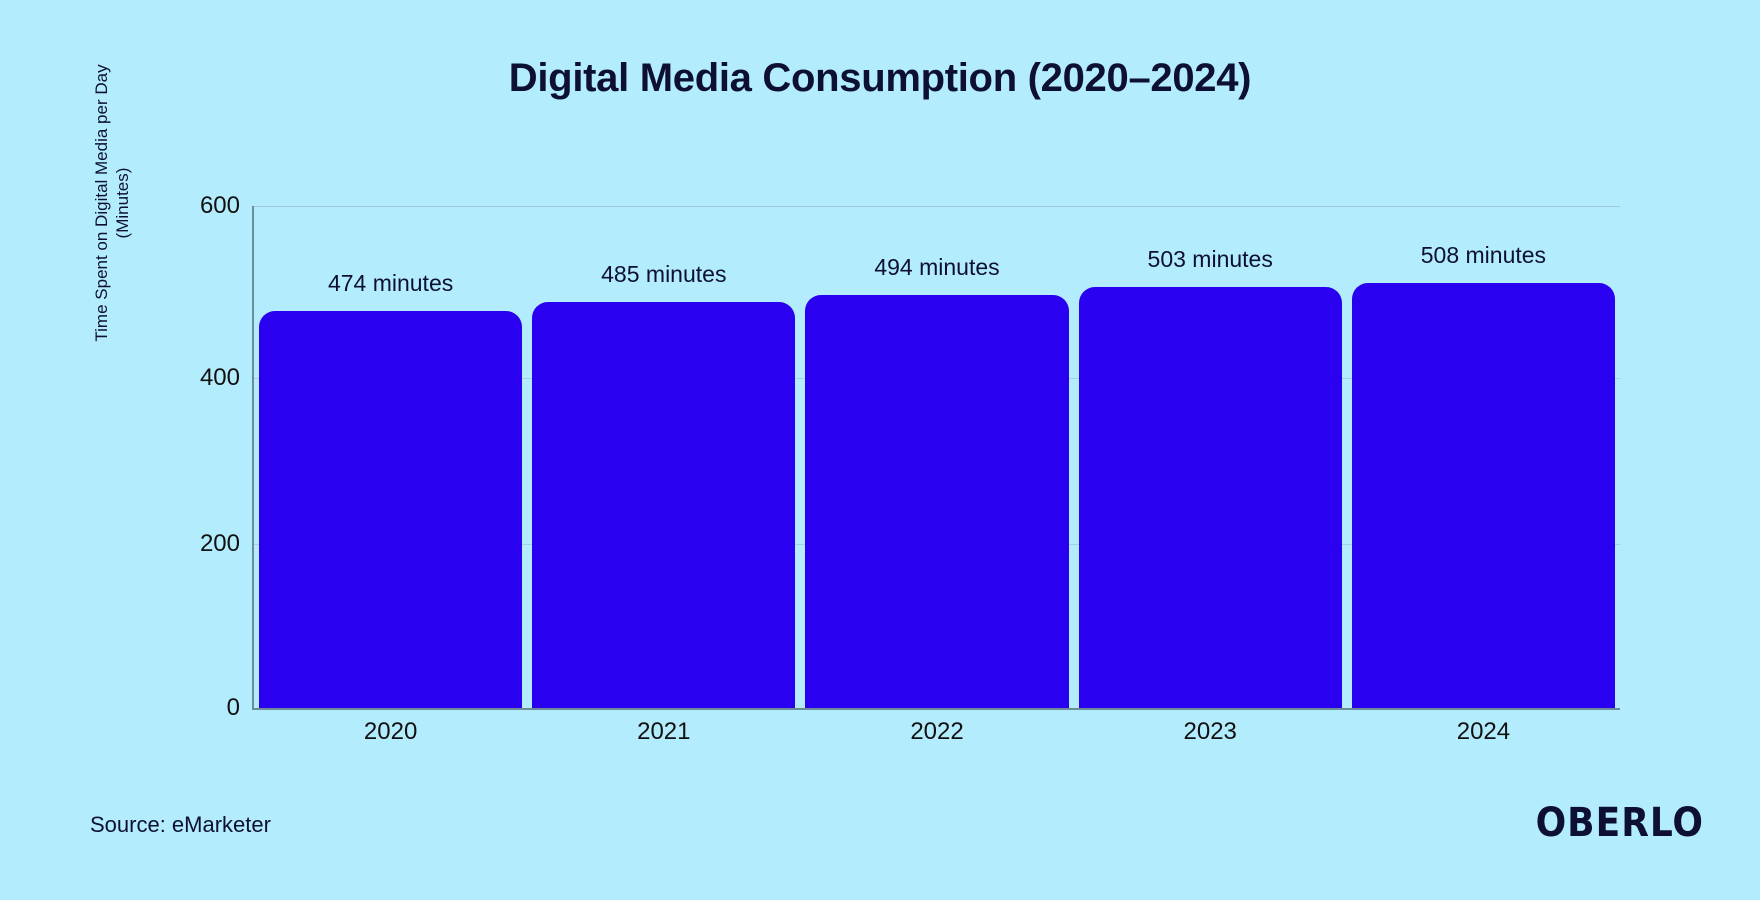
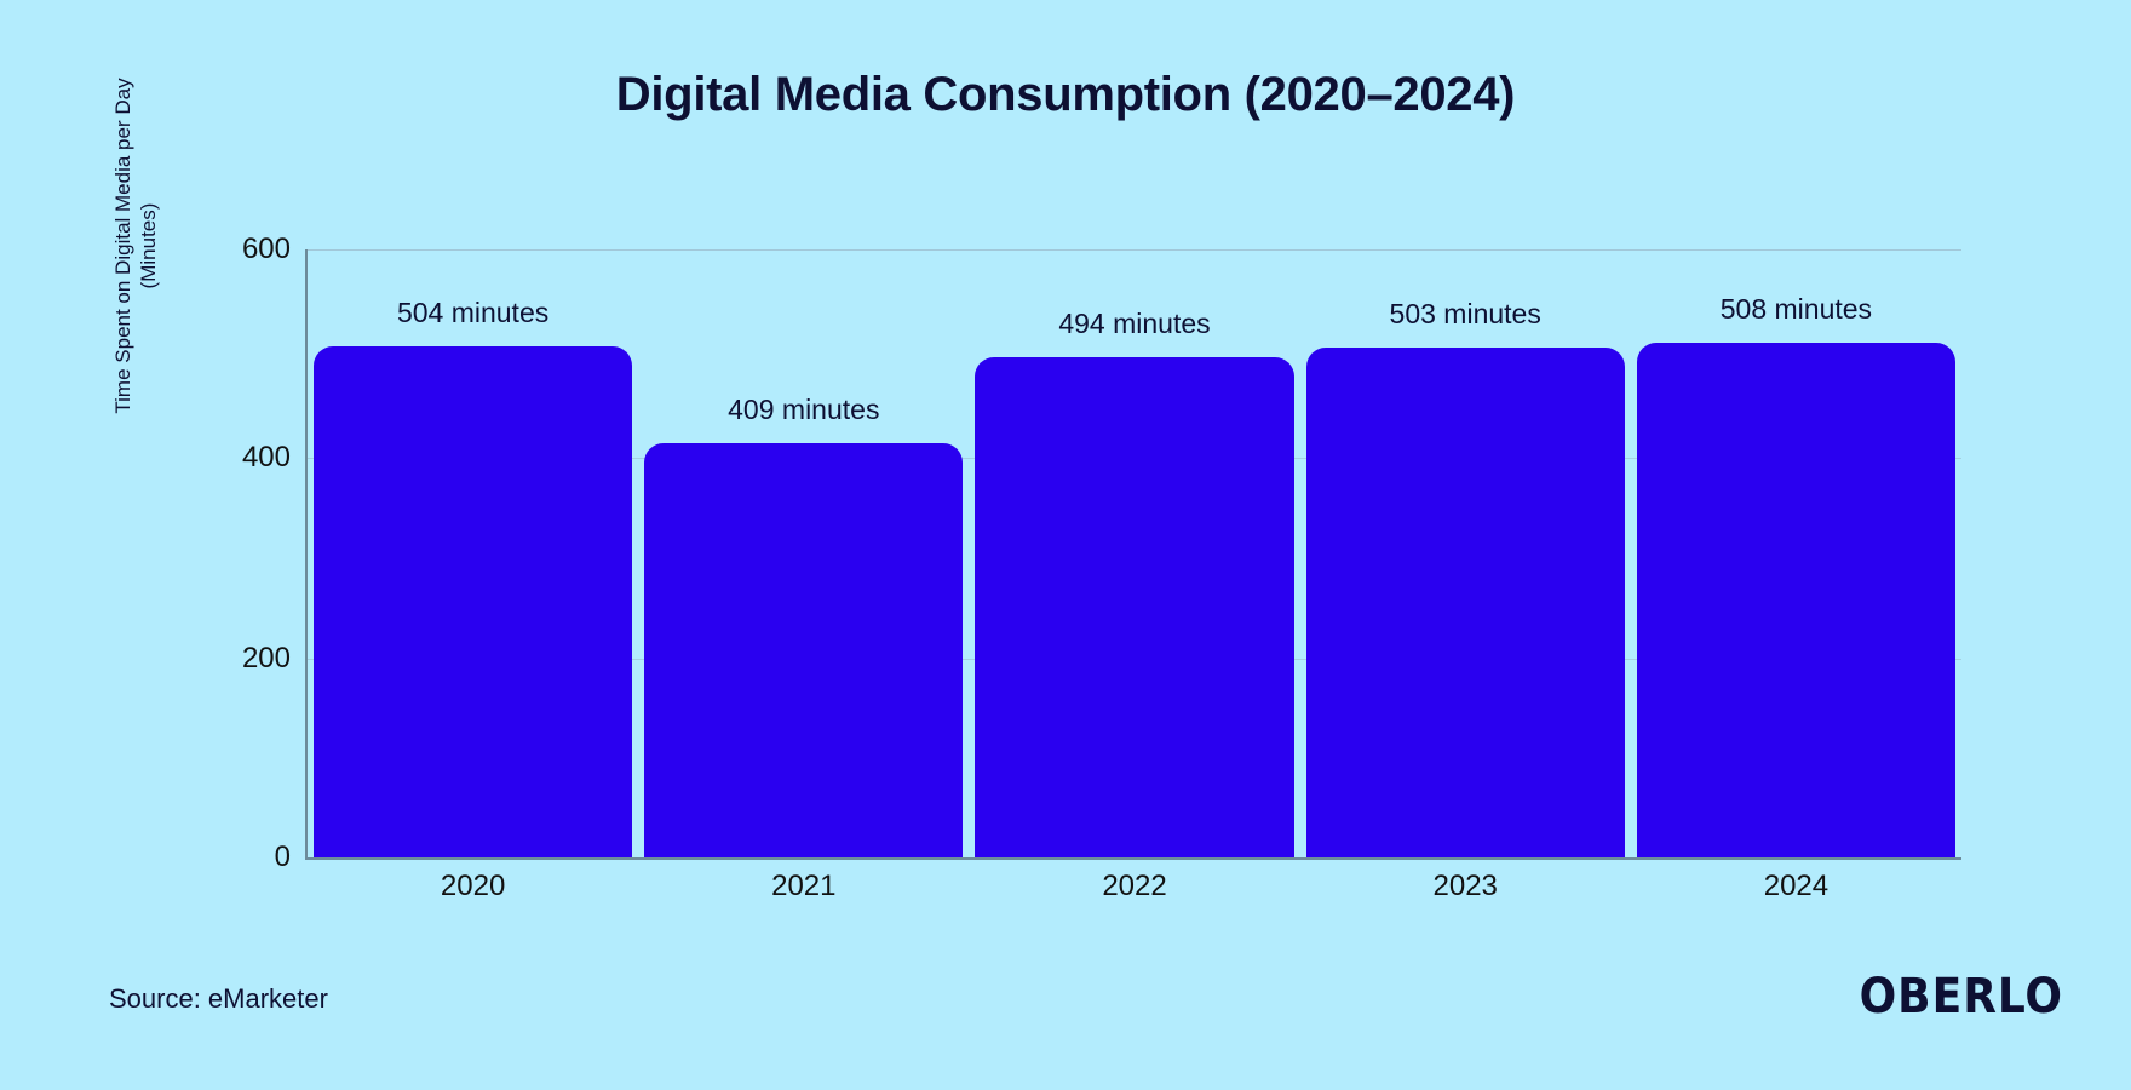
2020: 474 -> 504
2021: 485 -> 409
